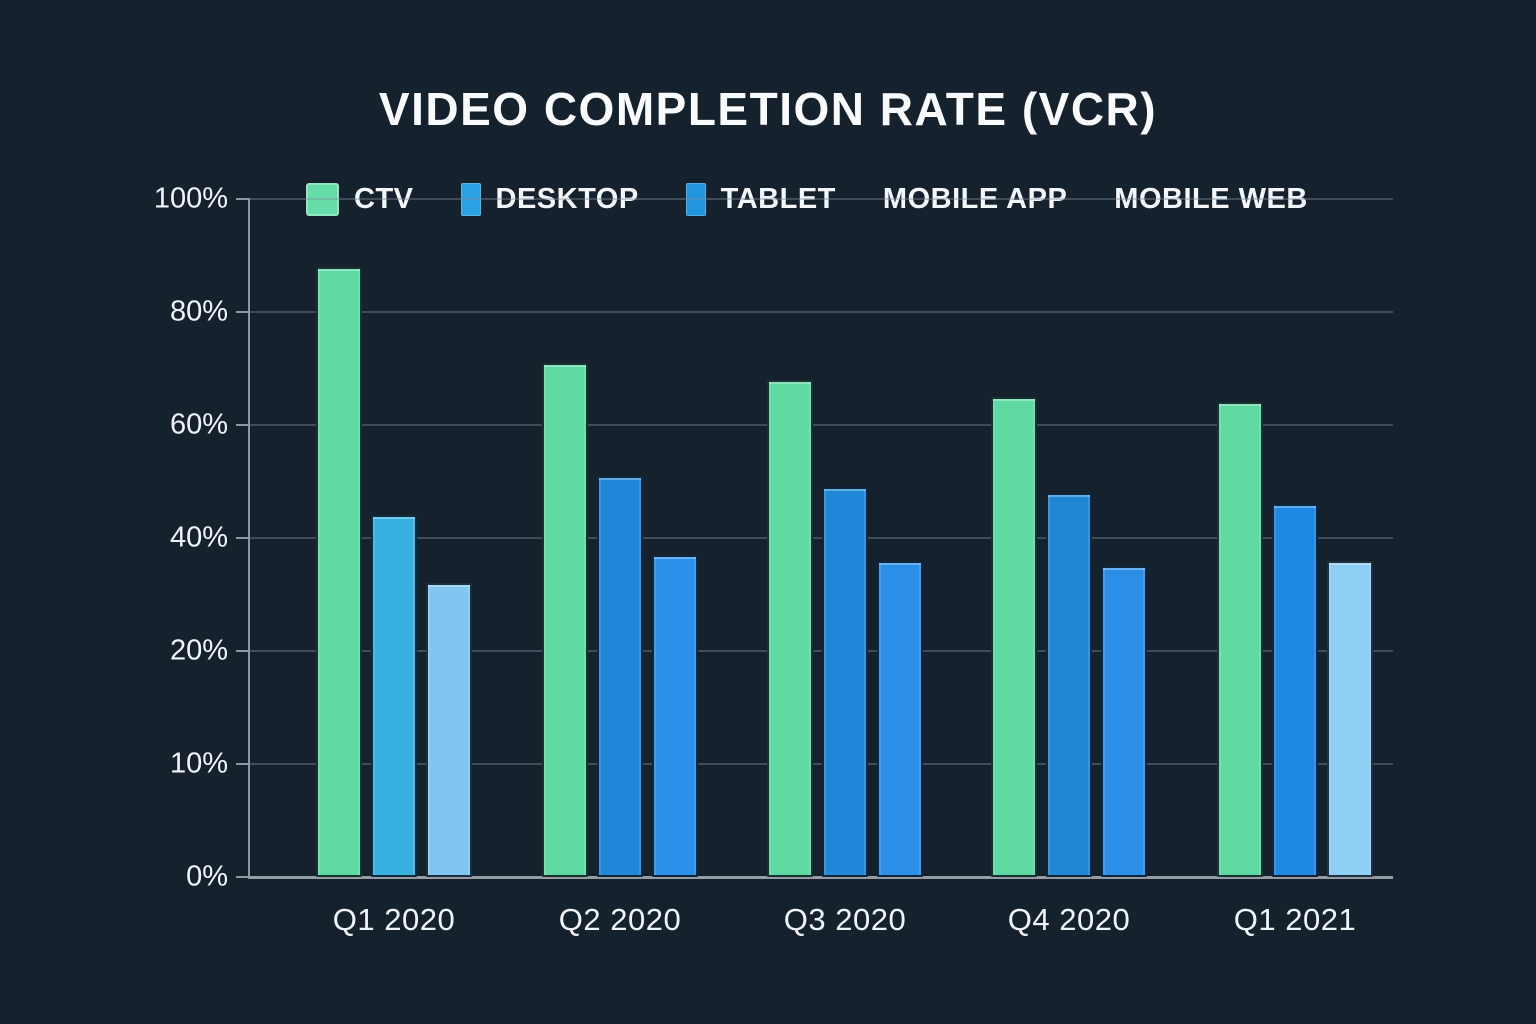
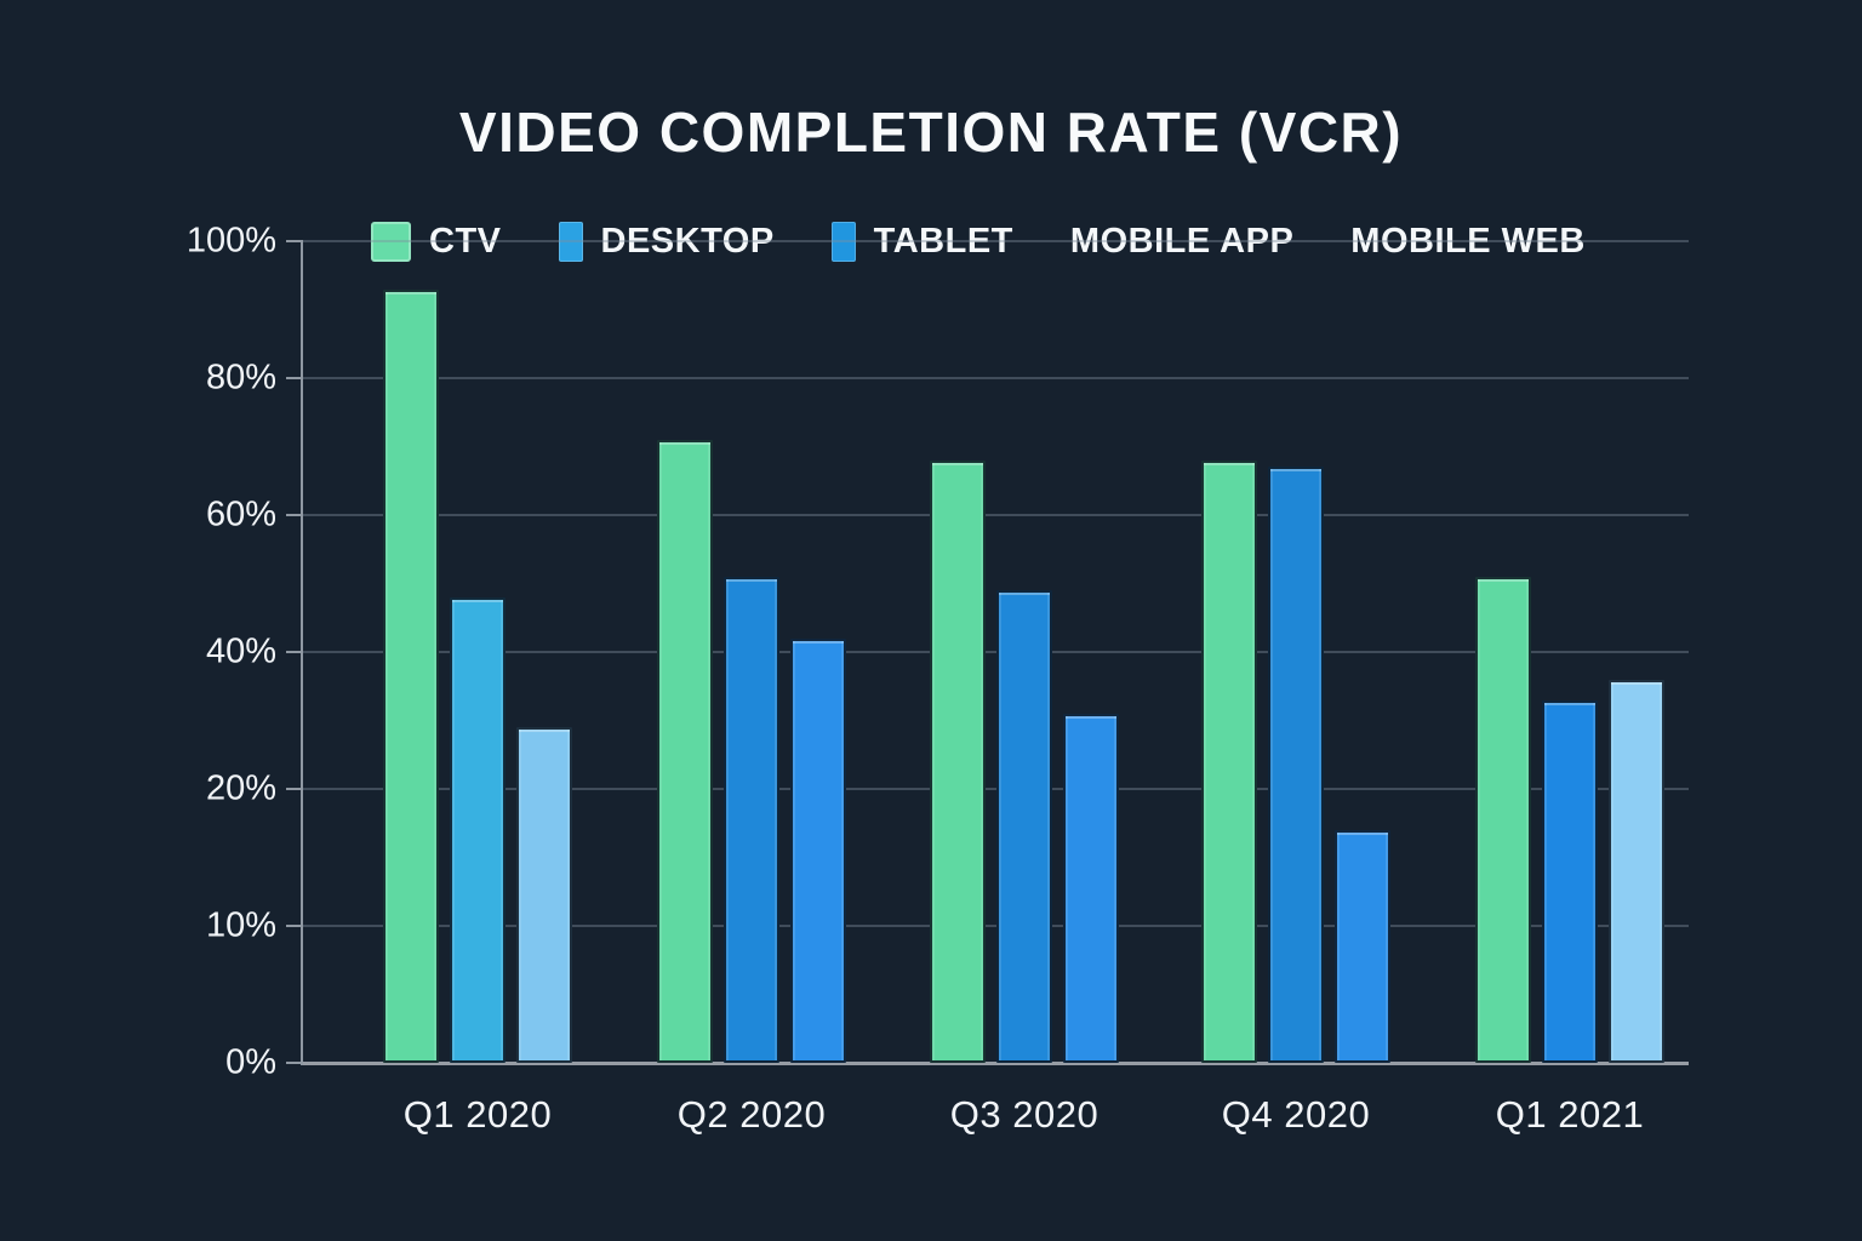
CTV/Q1 2020: 88% -> 93%
DESKTOP/Q1 2020: 44% -> 48%
TABLET/Q1 2020: 32% -> 29%
TABLET/Q2 2020: 37% -> 42%
TABLET/Q3 2020: 36% -> 31%
CTV/Q4 2020: 65% -> 68%
DESKTOP/Q4 2020: 48% -> 67%
TABLET/Q4 2020: 35% -> 17%
CTV/Q1 2021: 64% -> 51%
DESKTOP/Q1 2021: 46% -> 33%
